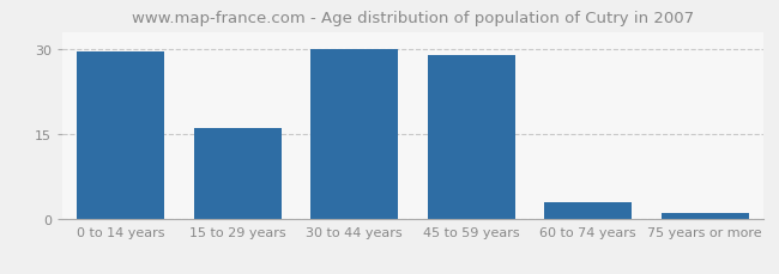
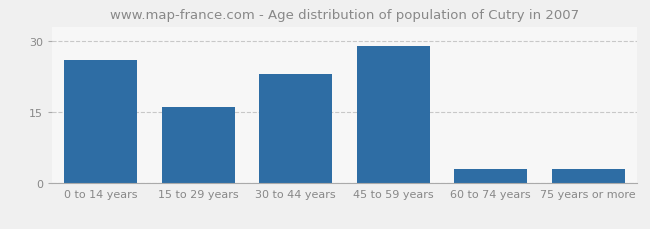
0 to 14 years: 29.5 -> 26.0
30 to 44 years: 30.0 -> 23.0
75 years or more: 1.0 -> 3.0
